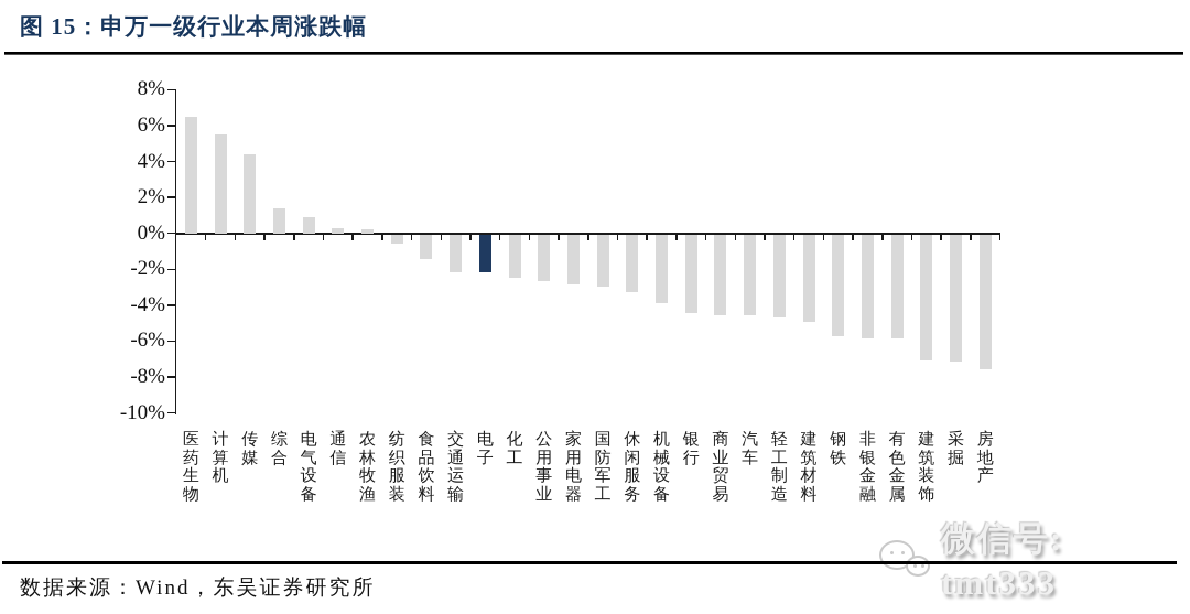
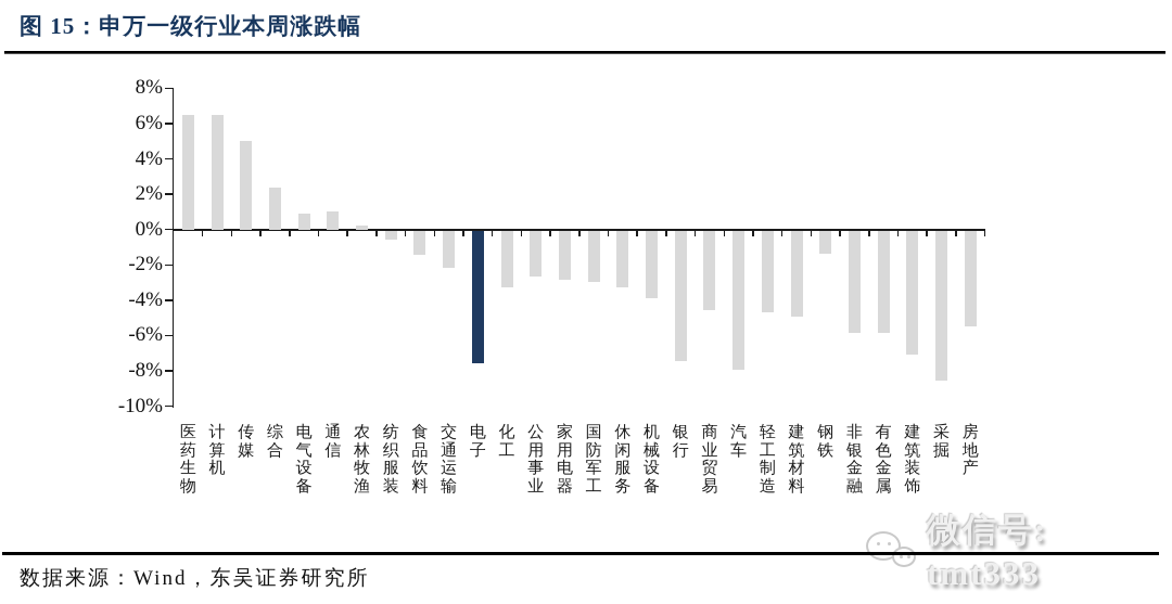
计算机: 5.5% -> 6.5%
传媒: 4.4% -> 5.0%
综合: 1.4% -> 2.4%
通信: 0.3% -> 1.0%
电子: -2.1% -> -7.5%
化工: -2.4% -> -3.2%
银行: -4.4% -> -7.4%
汽车: -4.5% -> -7.9%
钢铁: -5.7% -> -1.3%
采掘: -7.1% -> -8.5%
房地产: -7.5% -> -5.4%
